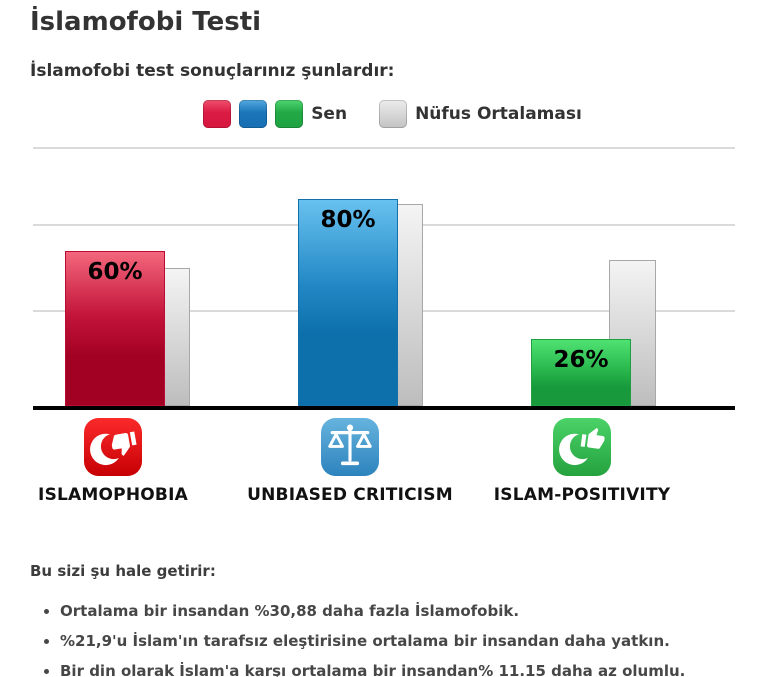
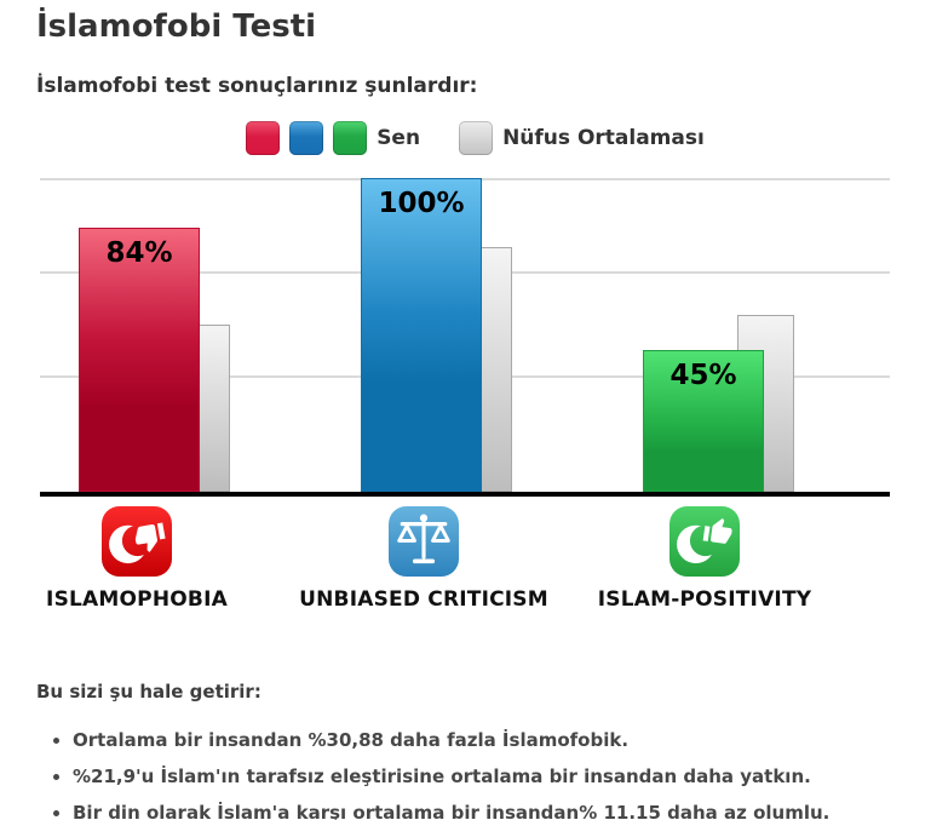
Sen/ISLAMOPHOBIA: 60% -> 84%
Sen/UNBIASED CRITICISM: 80% -> 100%
Sen/ISLAM-POSITIVITY: 26% -> 45%
